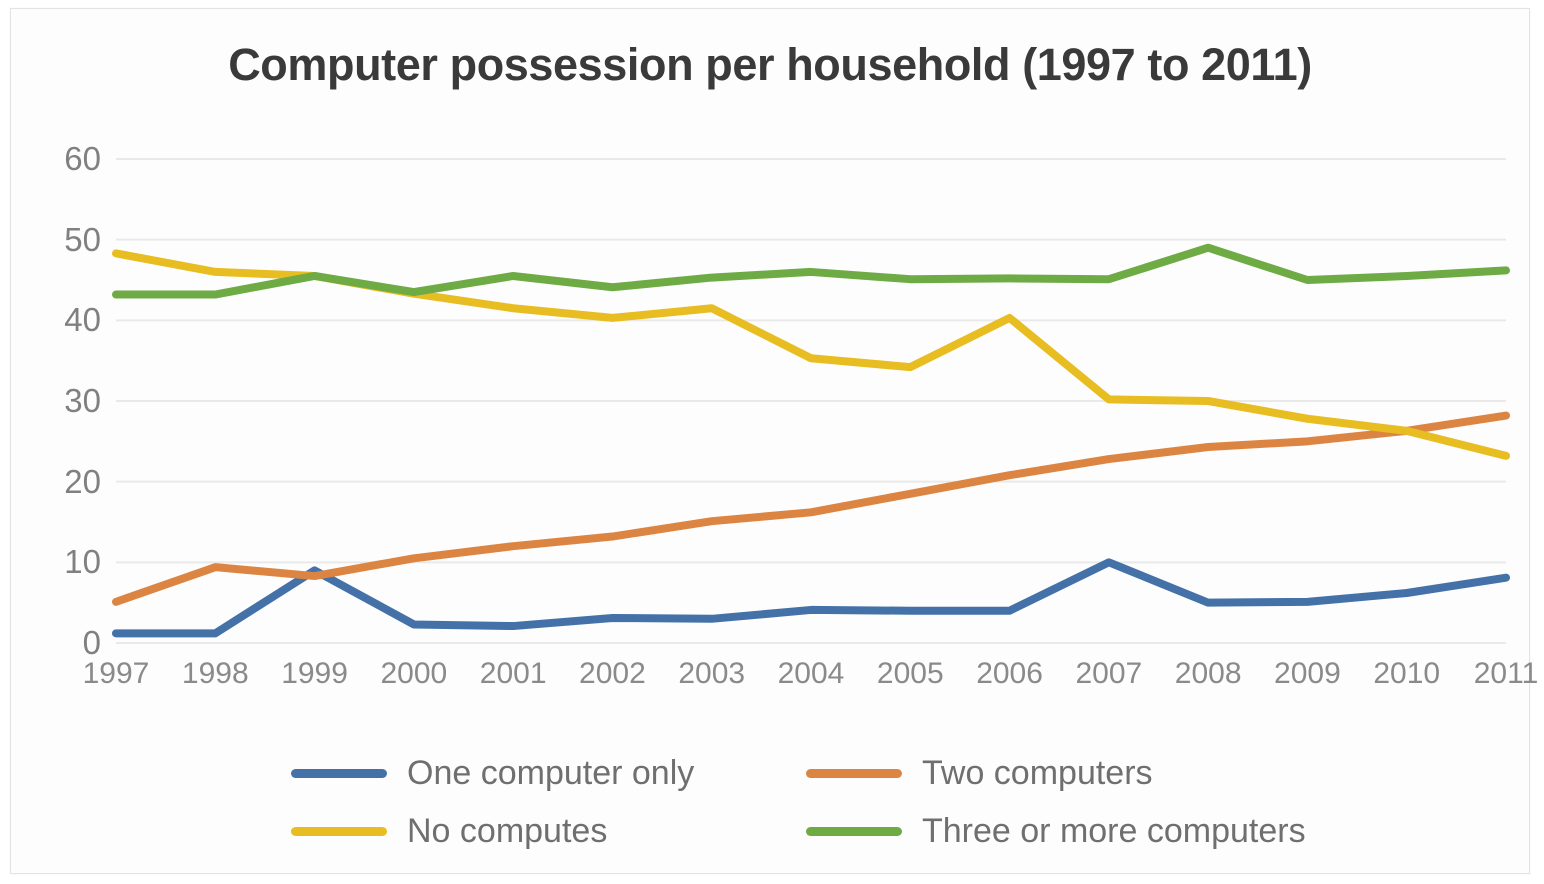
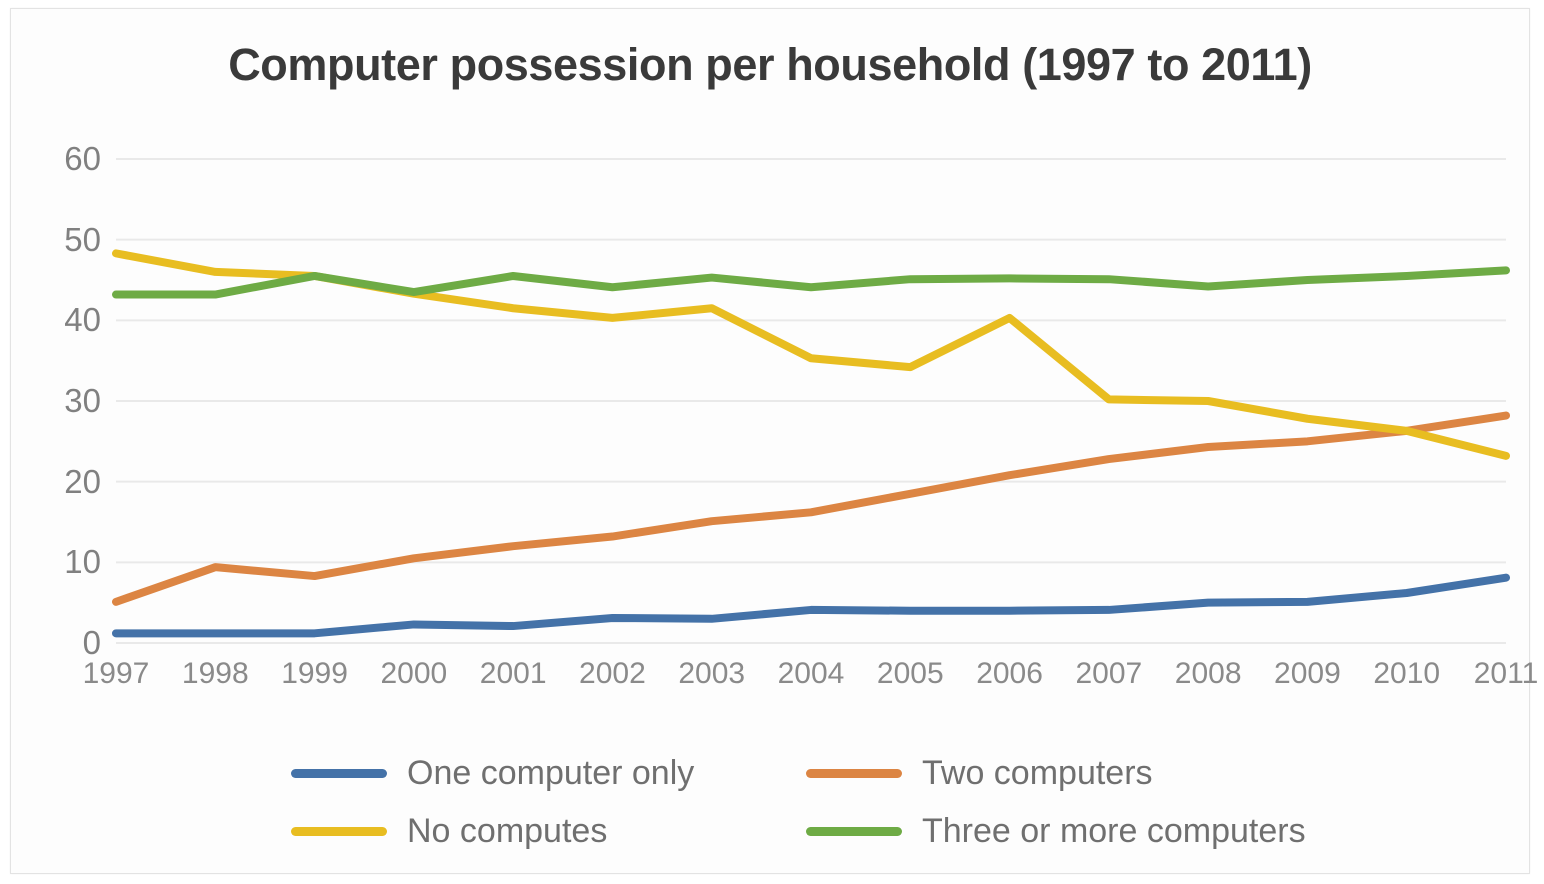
One computer only/1999: 9 -> 1
Three or more computers/2004: 46 -> 44
One computer only/2007: 10 -> 4
Three or more computers/2008: 49 -> 44
